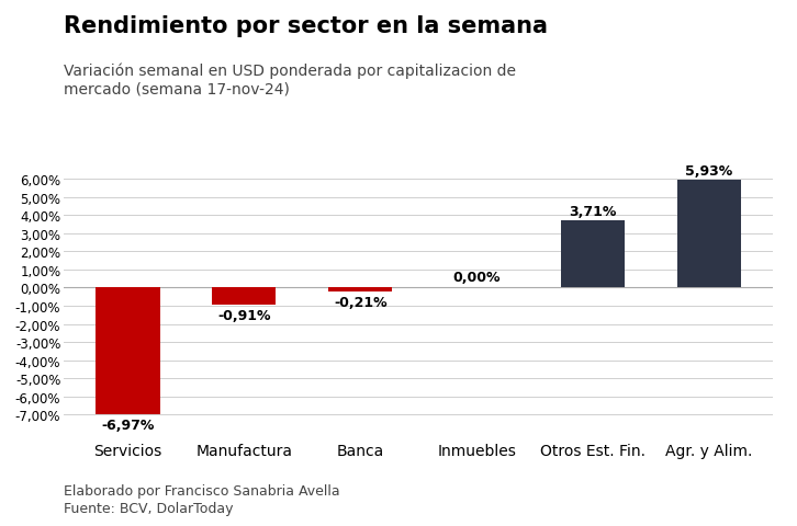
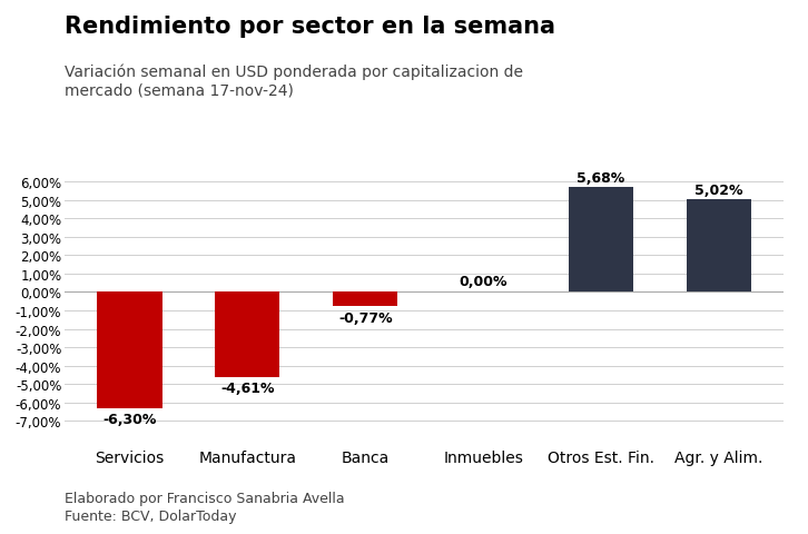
Servicios: -6,97% -> -6,30%
Manufactura: -0,91% -> -4,61%
Banca: -0,21% -> -0,77%
Otros Est. Fin.: 3,71% -> 5,68%
Agr. y Alim.: 5,93% -> 5,02%
